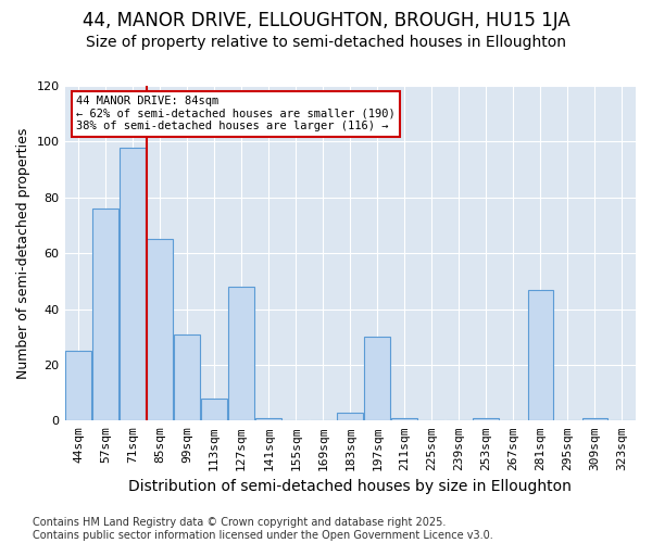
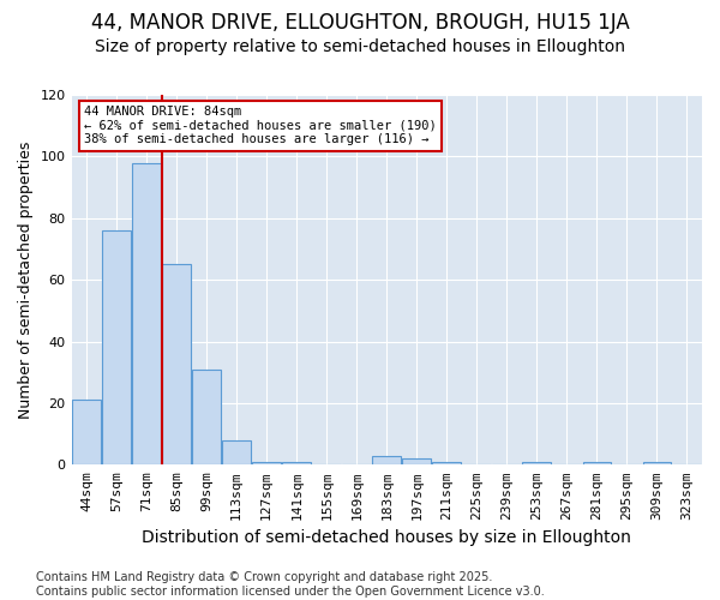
44sqm: 25 -> 21
127sqm: 48 -> 1
197sqm: 30 -> 2
281sqm: 47 -> 1
